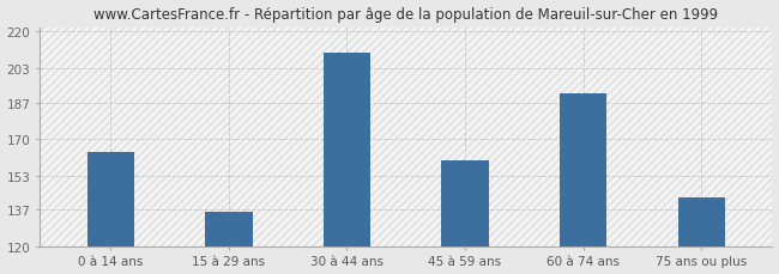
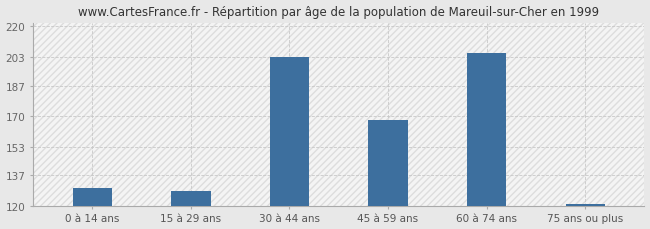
0 à 14 ans: 164 -> 130
15 à 29 ans: 136 -> 128
30 à 44 ans: 210 -> 203
45 à 59 ans: 160 -> 168
60 à 74 ans: 191 -> 205
75 ans ou plus: 143 -> 121
